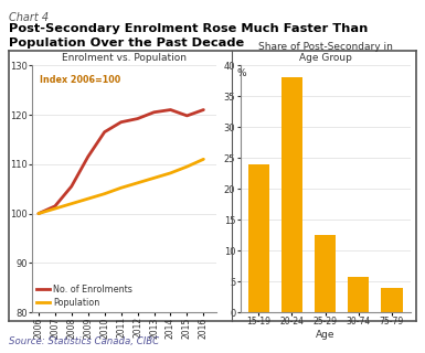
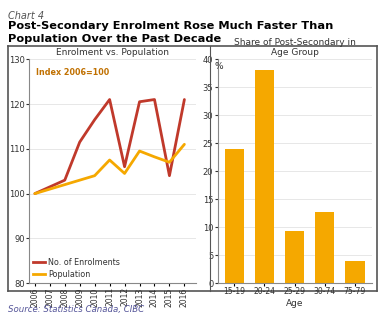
Enrolment vs. Population/No. of Enrolments/2008: 105.5 -> 103.0
Enrolment vs. Population/No. of Enrolments/2011: 118.5 -> 121.0
Enrolment vs. Population/Population/2011: 105.2 -> 107.5
Enrolment vs. Population/No. of Enrolments/2012: 119.2 -> 106.0
Enrolment vs. Population/Population/2012: 106.2 -> 104.5
Enrolment vs. Population/Population/2013: 107.2 -> 109.5
Enrolment vs. Population/No. of Enrolments/2015: 119.8 -> 104.0
Enrolment vs. Population/Population/2015: 109.5 -> 107.0
Share of Post-Secondary in Age Group/25-29: 12.5 -> 9.4
Share of Post-Secondary in Age Group/30-74: 5.8 -> 12.8
